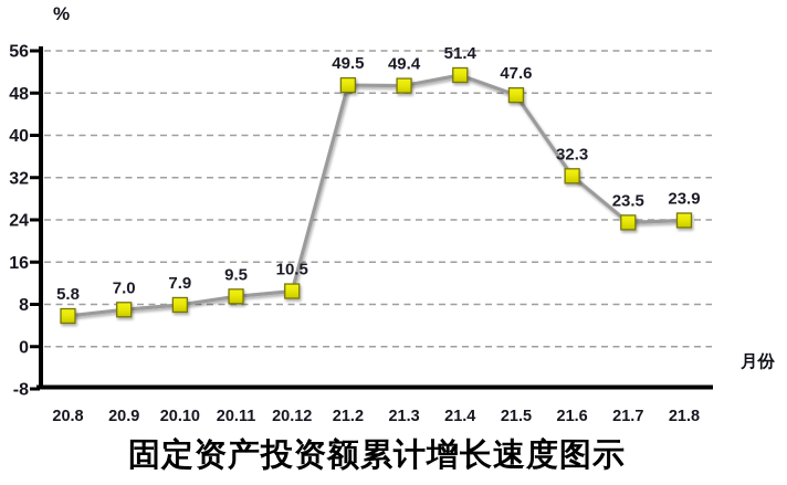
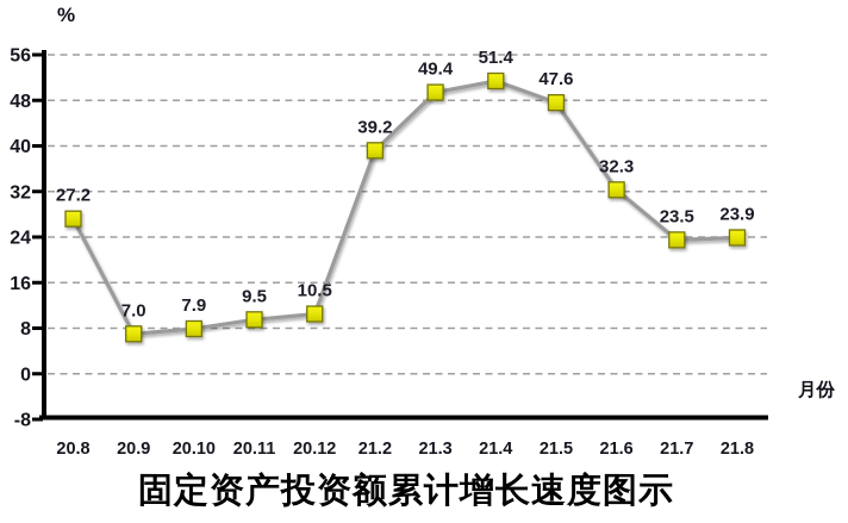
20.8: 5.8 -> 27.2
21.2: 49.5 -> 39.2
